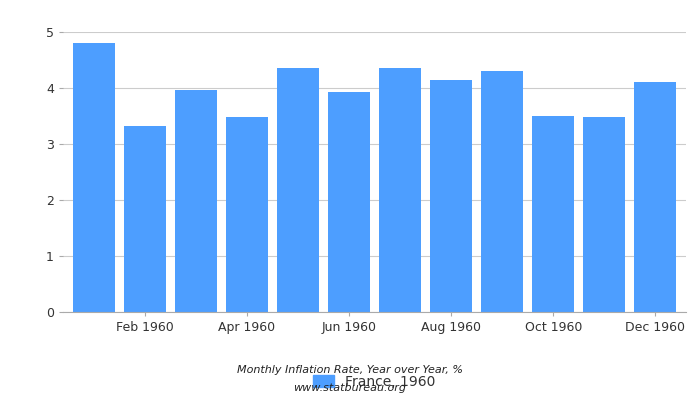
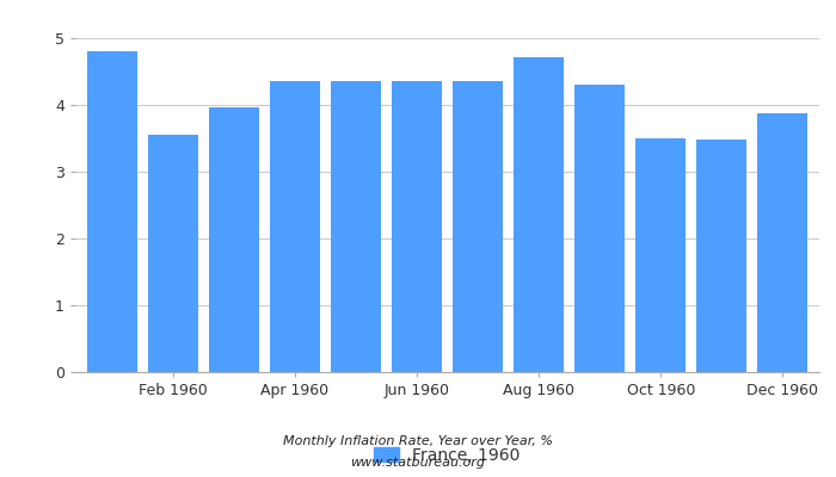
Feb 1960: 3.32 -> 3.55
Apr 1960: 3.48 -> 4.35
Jun 1960: 3.92 -> 4.35
Aug 1960: 4.14 -> 4.72
Dec 1960: 4.10 -> 3.88
